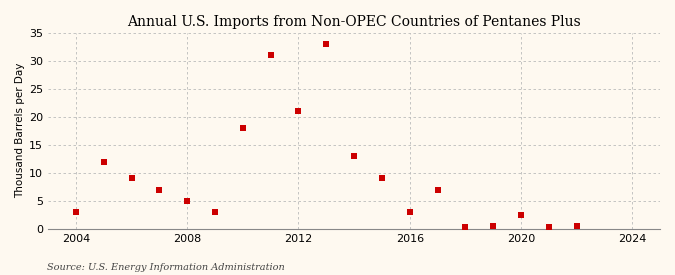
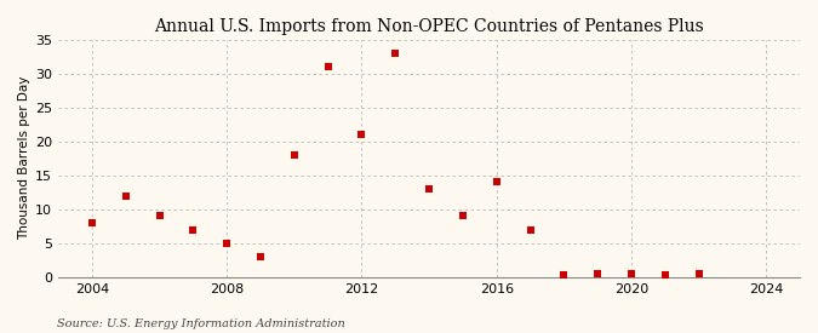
2004: 3.0 -> 8.0
2016: 3.0 -> 14.0
2020: 2.4 -> 0.5
